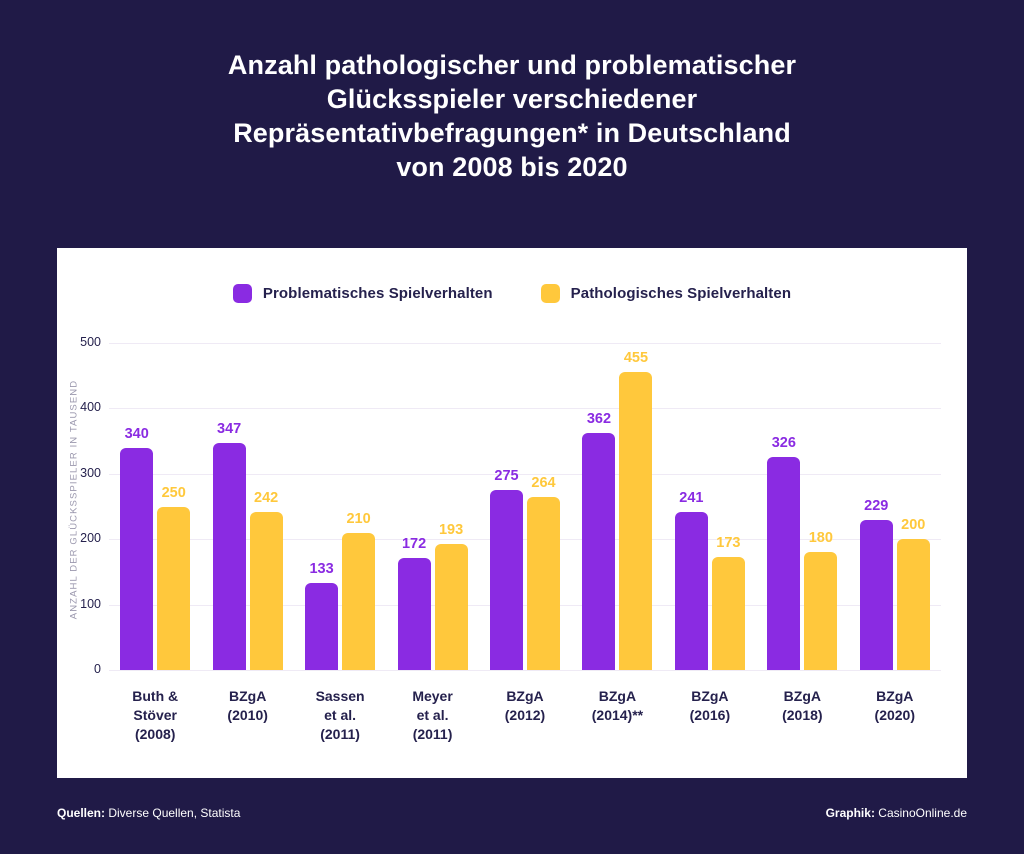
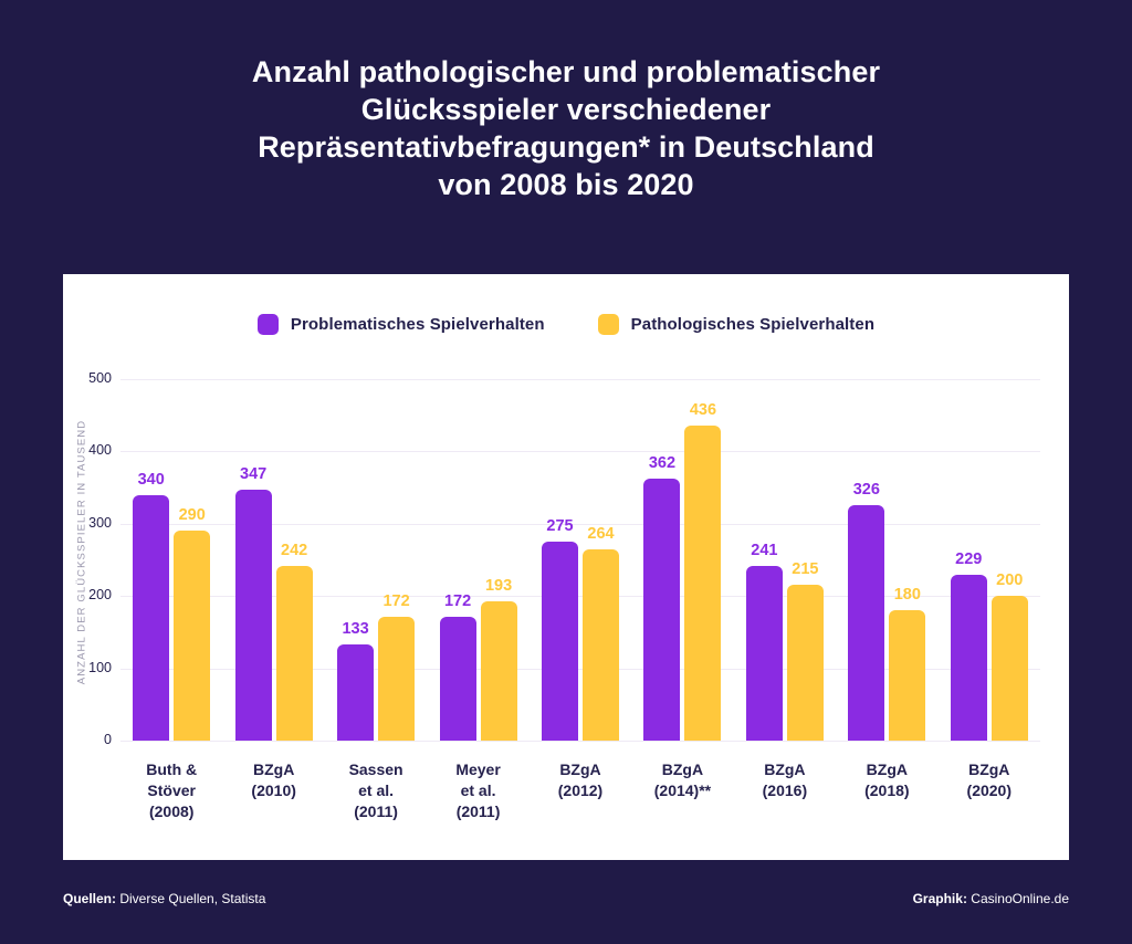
Pathologisches Spielverhalten/Buth & Stöver (2008): 250 -> 290
Pathologisches Spielverhalten/Sassen et al. (2011): 210 -> 172
Pathologisches Spielverhalten/BZgA (2014)**: 455 -> 436
Pathologisches Spielverhalten/BZgA (2016): 173 -> 215
